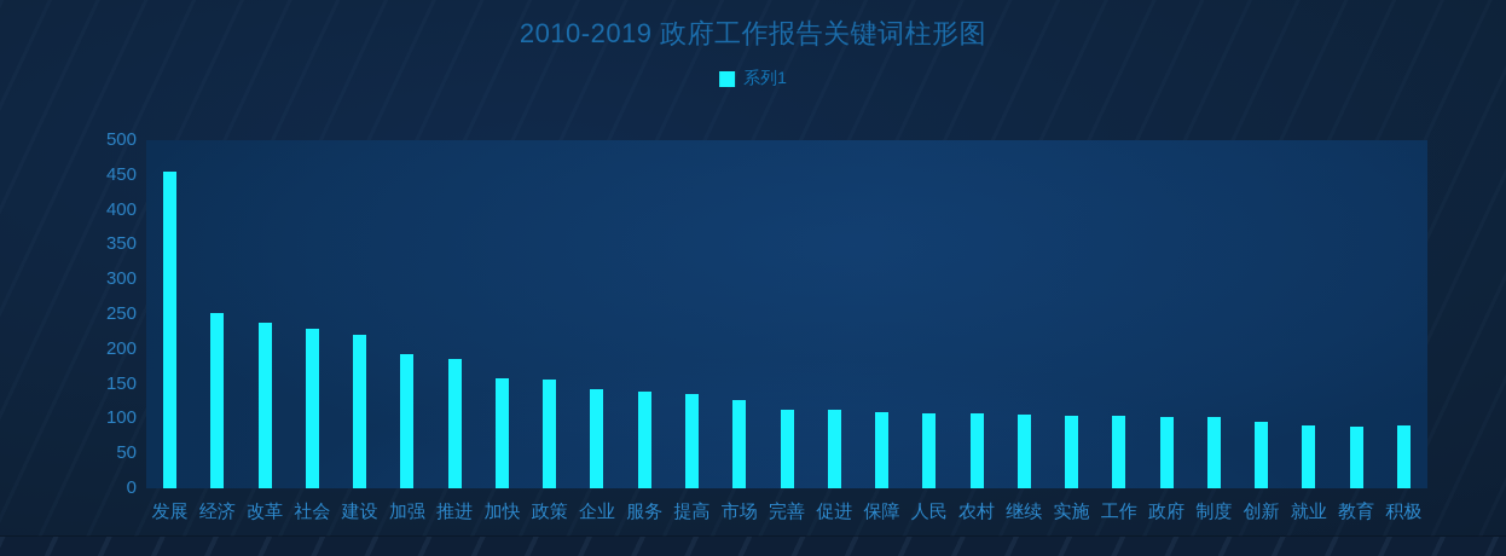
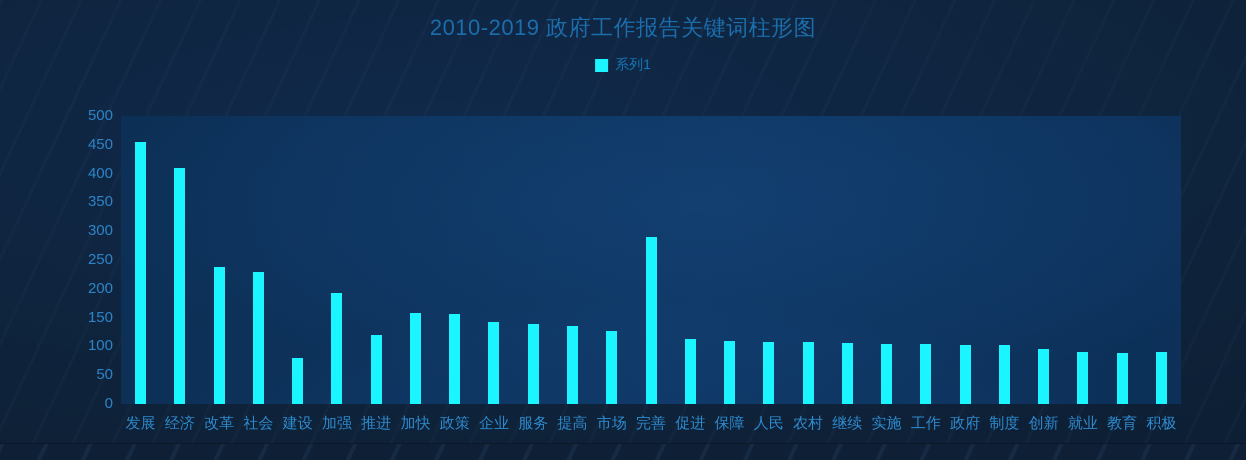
经济: 250 -> 410
建设: 220 -> 80
推进: 180 -> 120
完善: 110 -> 290
